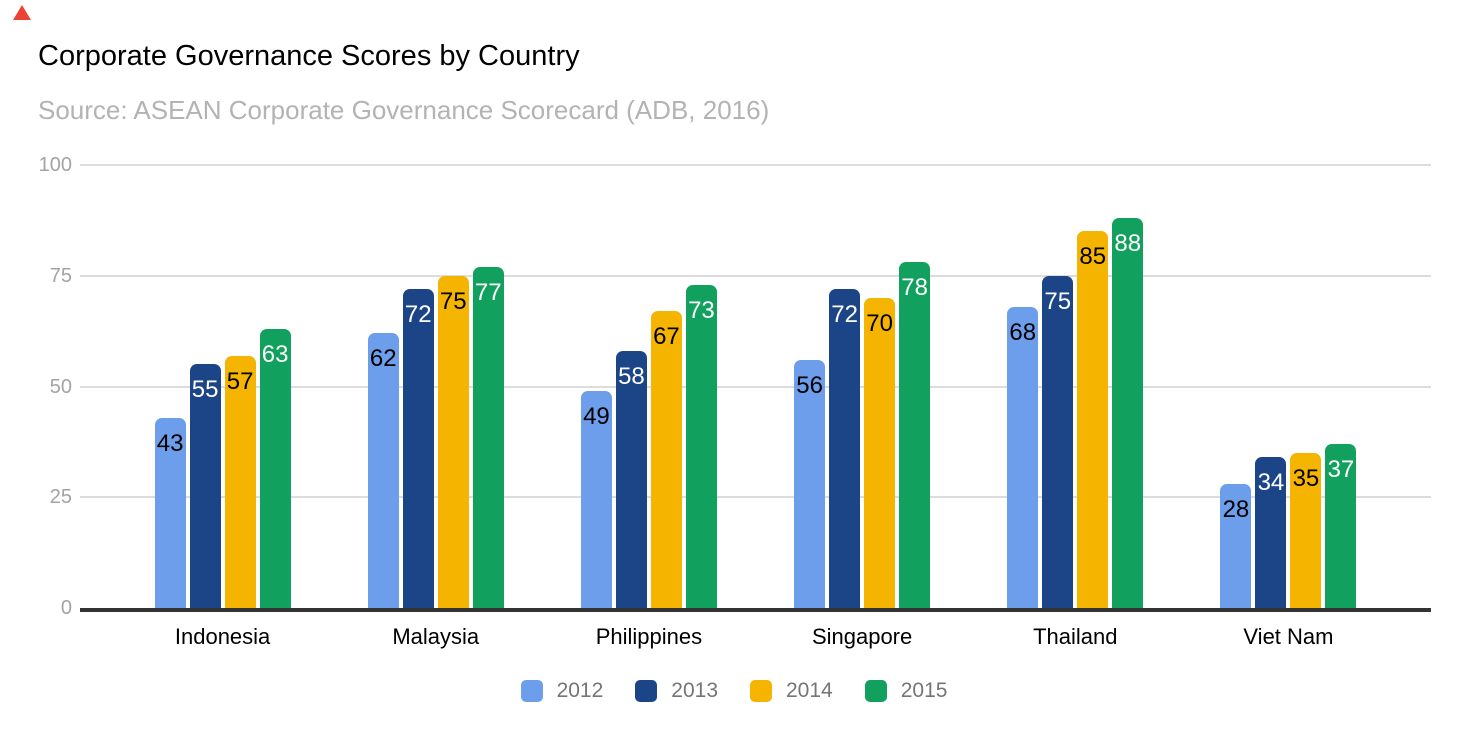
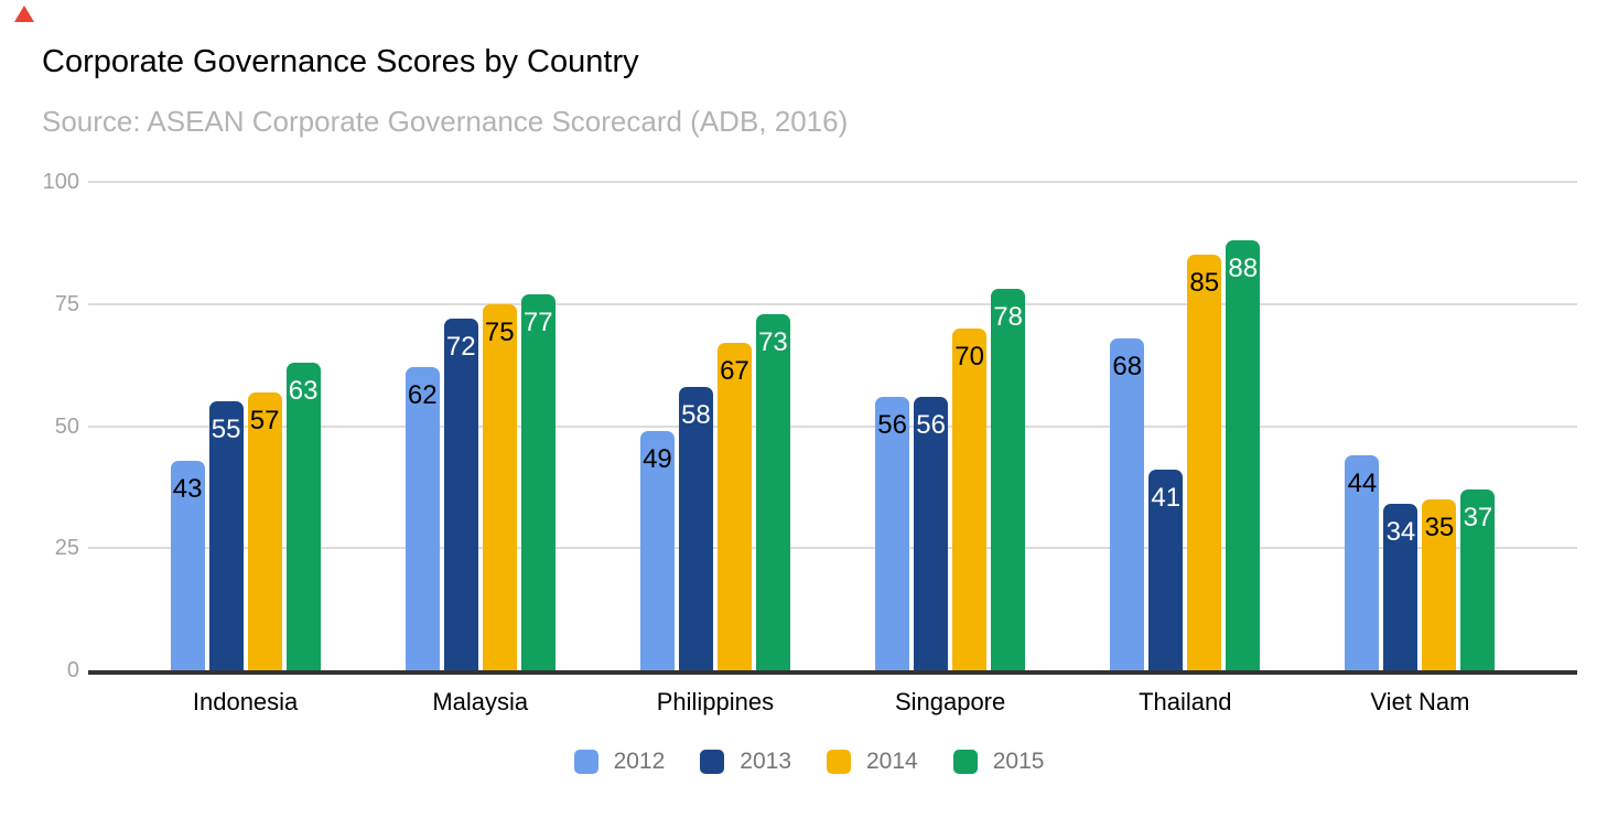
2013/Singapore: 72 -> 56
2013/Thailand: 75 -> 41
2012/Viet Nam: 28 -> 44
